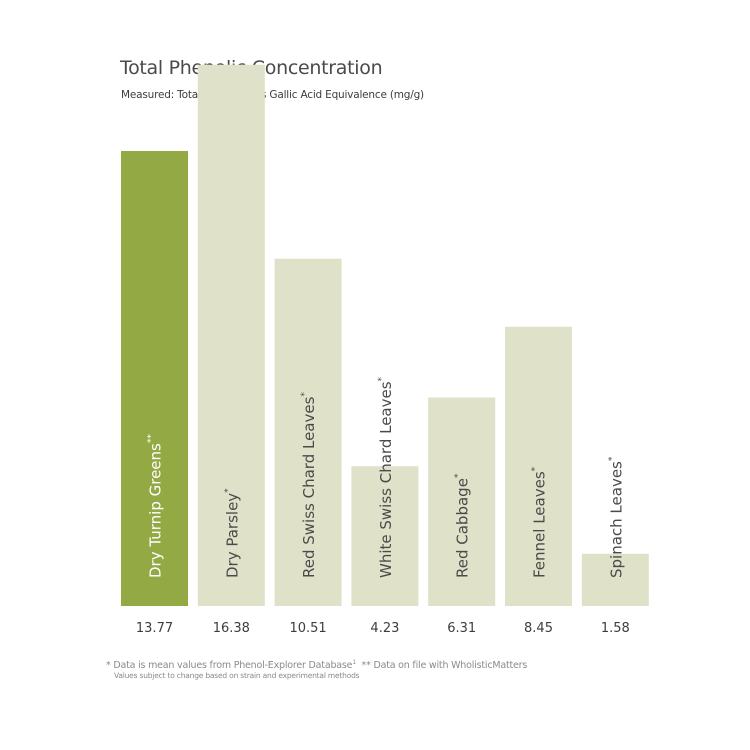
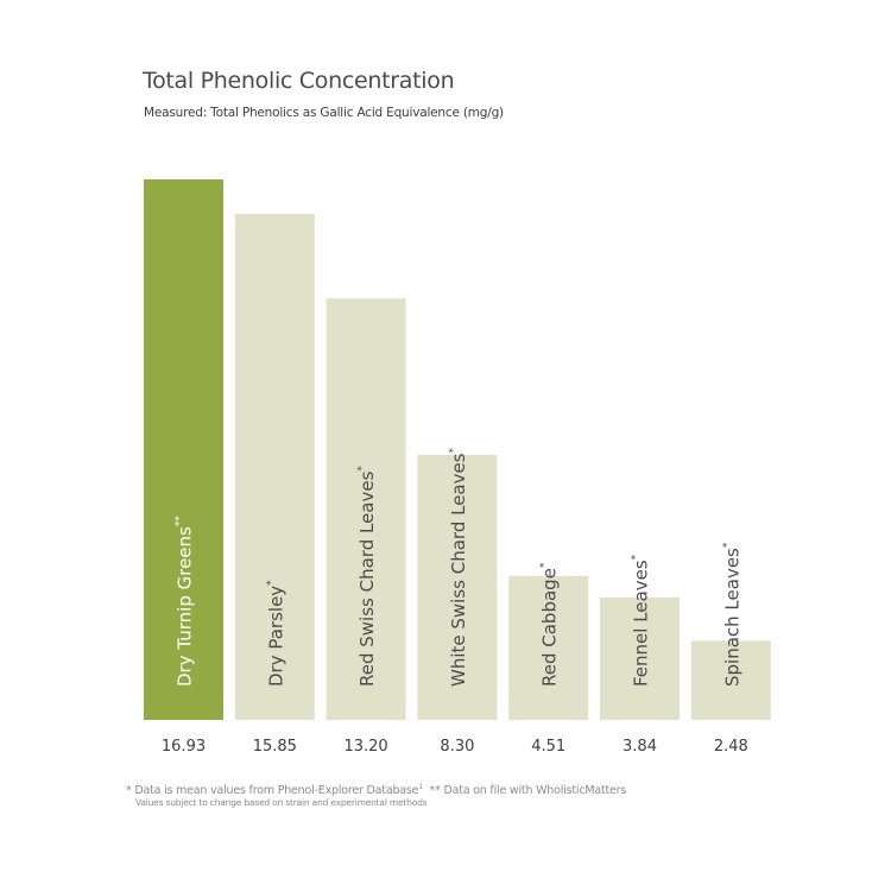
Dry Turnip Greens: 13.77 -> 16.93
Dry Parsley: 16.38 -> 15.85
Red Swiss Chard Leaves: 10.51 -> 13.20
White Swiss Chard Leaves: 4.23 -> 8.30
Red Cabbage: 6.31 -> 4.51
Fennel Leaves: 8.45 -> 3.84
Spinach Leaves: 1.58 -> 2.48
